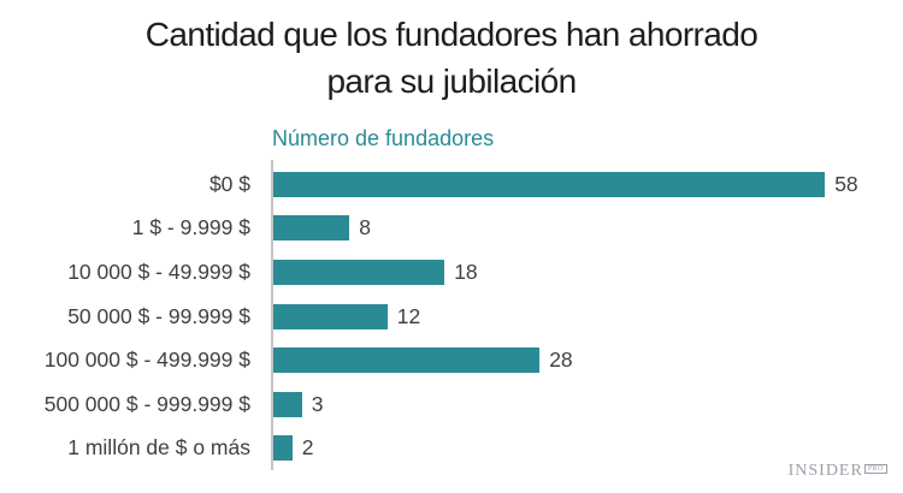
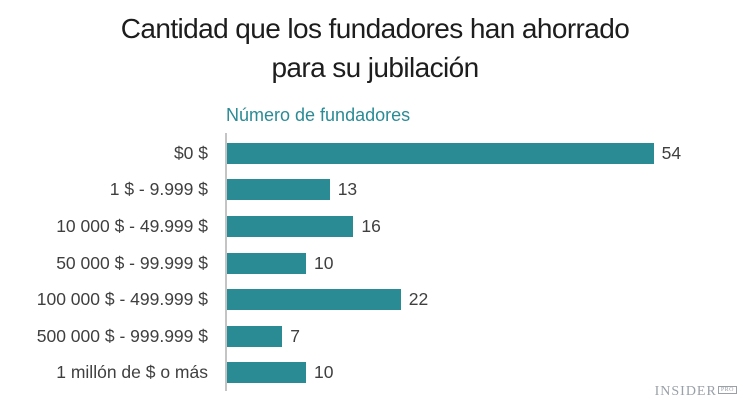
$0 $: 58 -> 54
1 $ - 9.999 $: 8 -> 13
10 000 $ - 49.999 $: 18 -> 16
50 000 $ - 99.999 $: 12 -> 10
100 000 $ - 499.999 $: 28 -> 22
500 000 $ - 999.999 $: 3 -> 7
1 millón de $ o más: 2 -> 10
